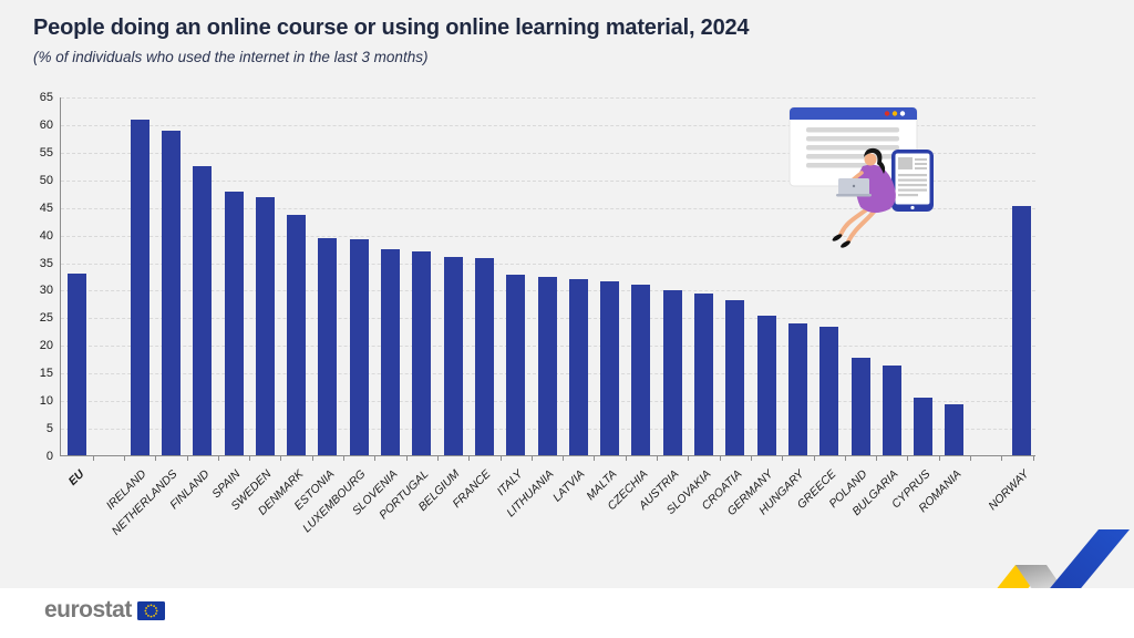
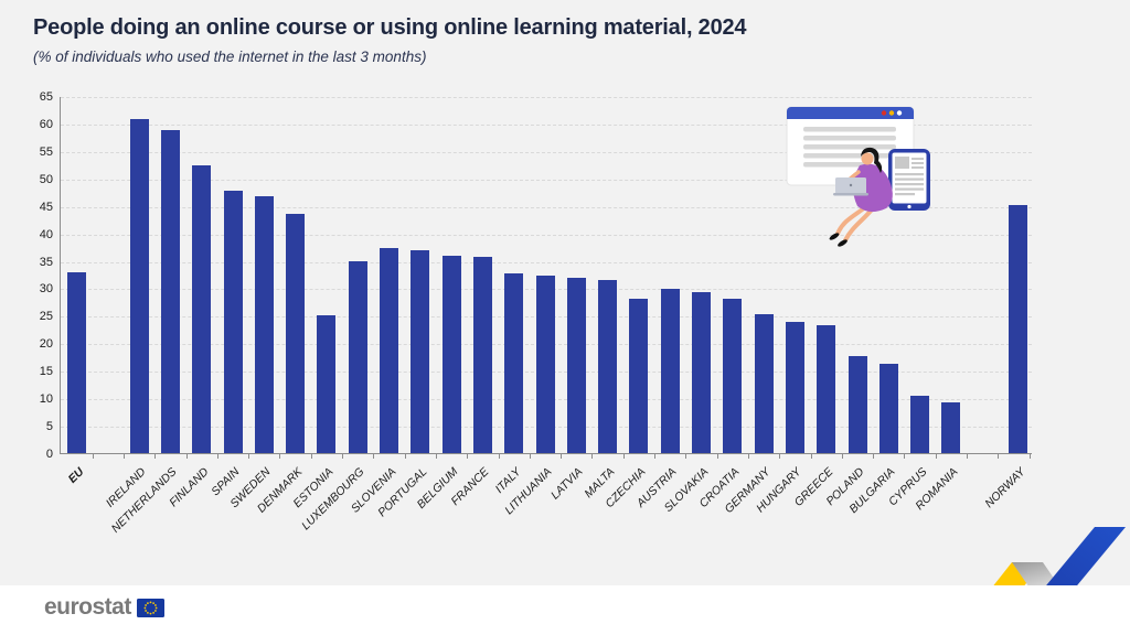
ESTONIA: 39 -> 25
LUXEMBOURG: 39 -> 35
CZECHIA: 31 -> 28
